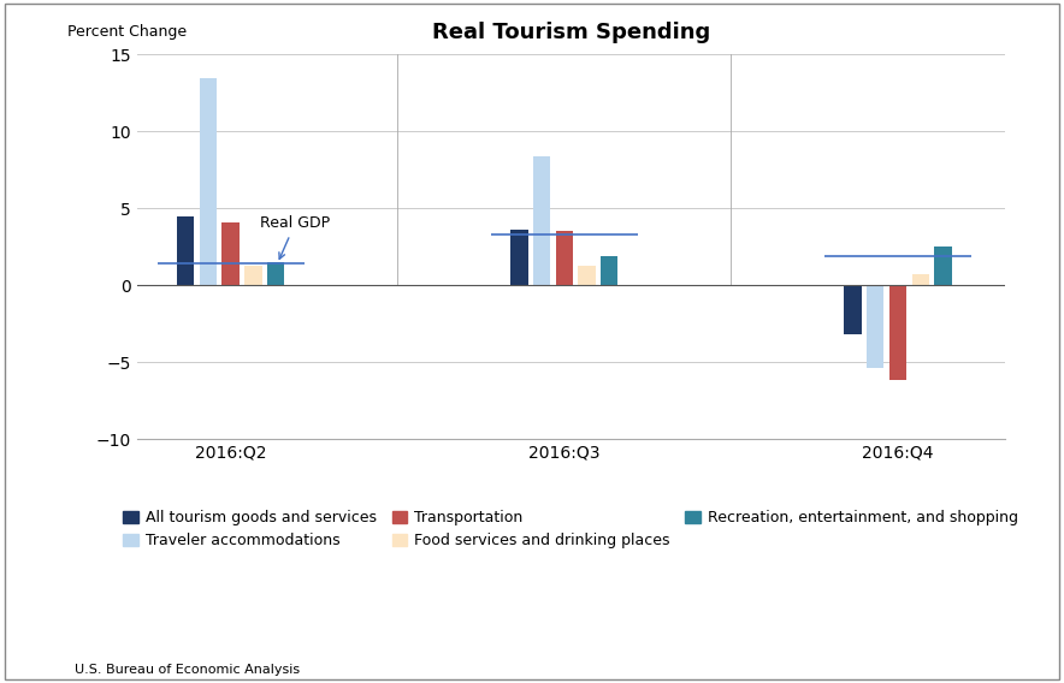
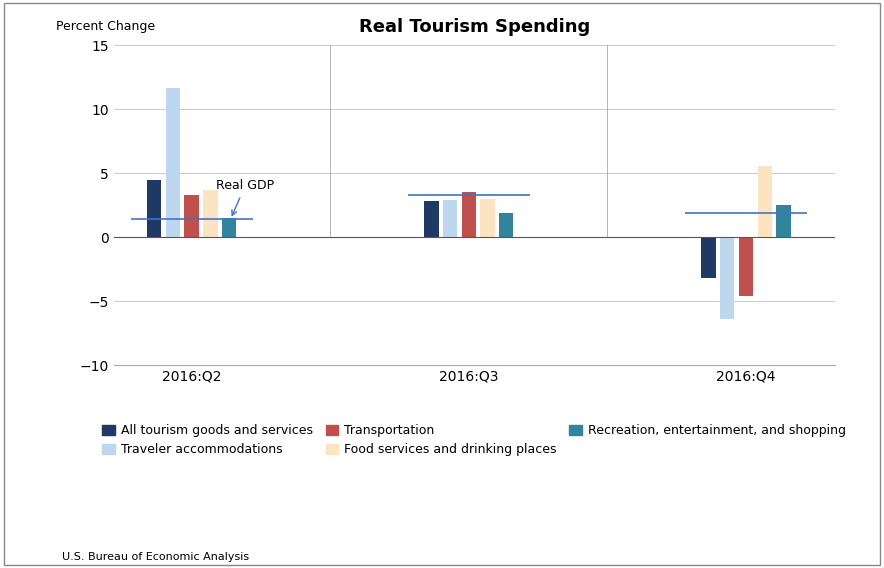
Traveler accommodations/2016:Q2: 13.5 -> 11.7
Transportation/2016:Q2: 4.1 -> 3.3
Food services and drinking places/2016:Q2: 1.3 -> 3.7
All tourism goods and services/2016:Q3: 3.6 -> 2.8
Traveler accommodations/2016:Q3: 8.4 -> 2.9
Food services and drinking places/2016:Q3: 1.3 -> 3.0
Traveler accommodations/2016:Q4: -5.4 -> -6.4
Transportation/2016:Q4: -6.2 -> -4.6
Food services and drinking places/2016:Q4: 0.7 -> 5.6
